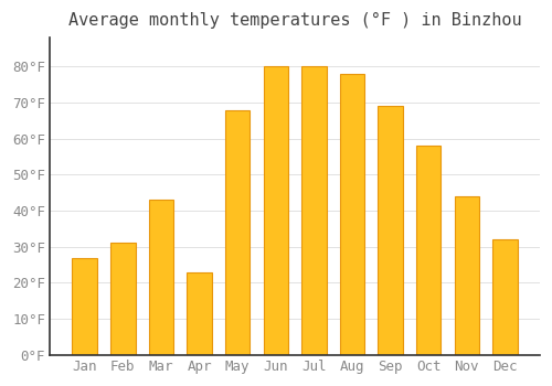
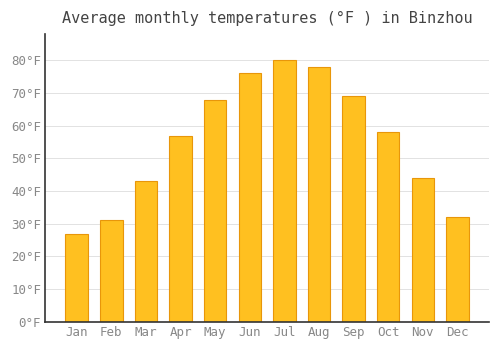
Apr: 23°F -> 57°F
Jun: 80°F -> 76°F
